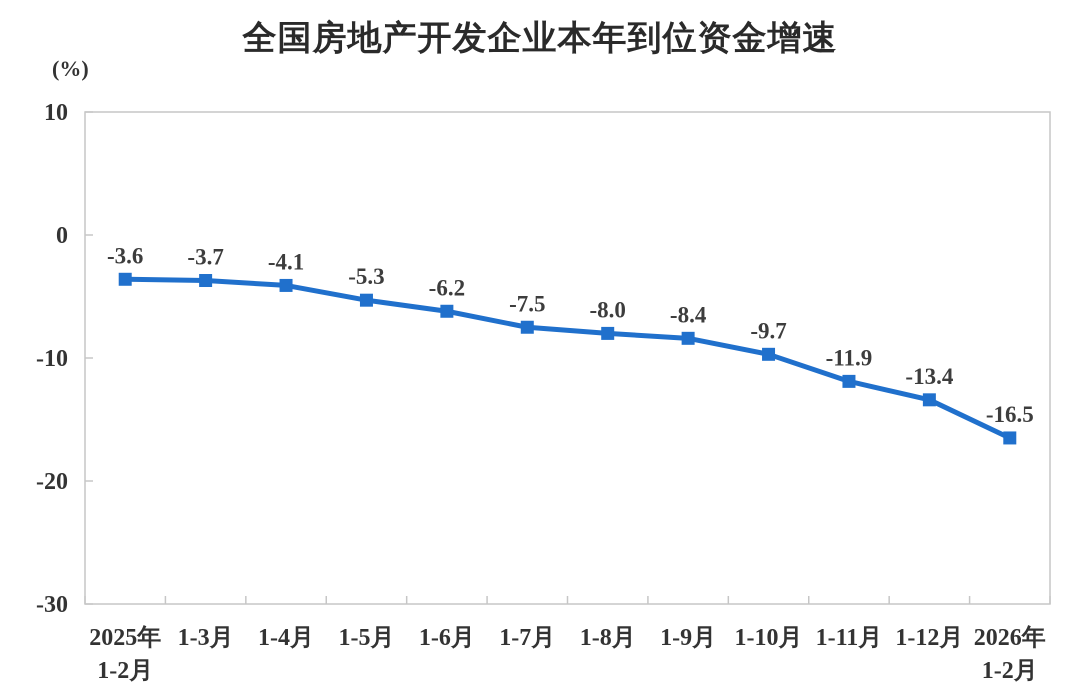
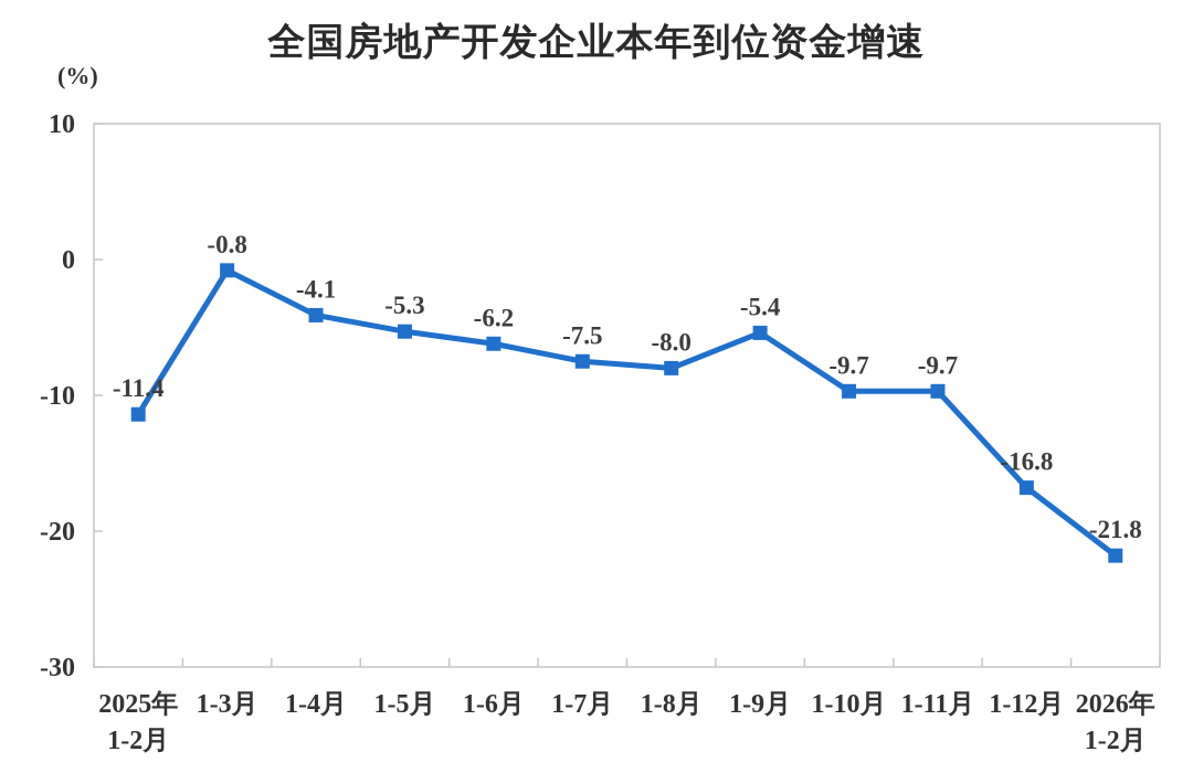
2025年 1-2月: -3.6 -> -11.4
1-3月: -3.7 -> -0.8
1-9月: -8.4 -> -5.4
1-11月: -11.9 -> -9.7
1-12月: -13.4 -> -16.8
2026年 1-2月: -16.5 -> -21.8
